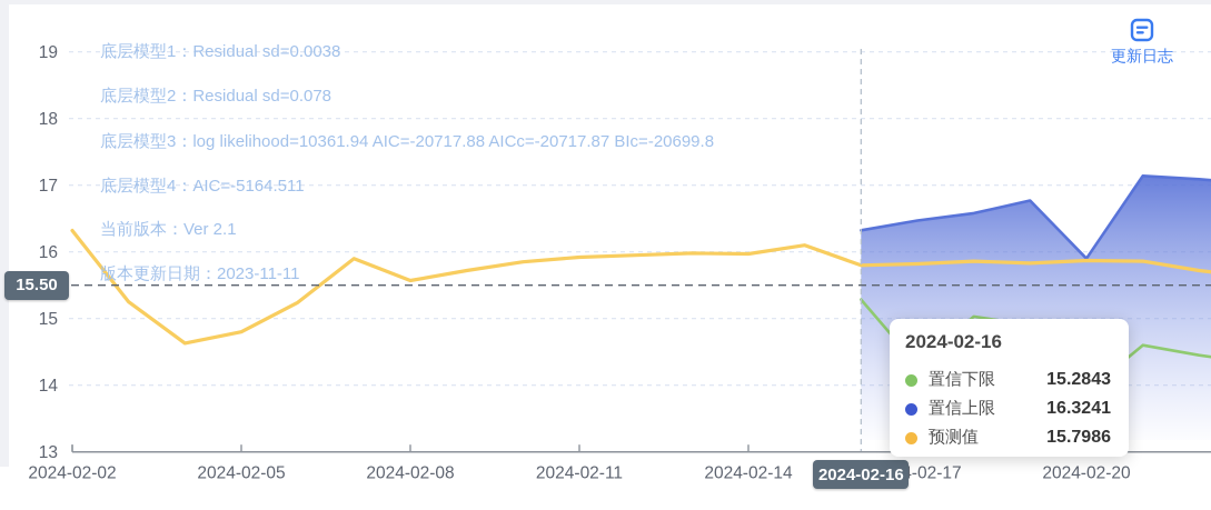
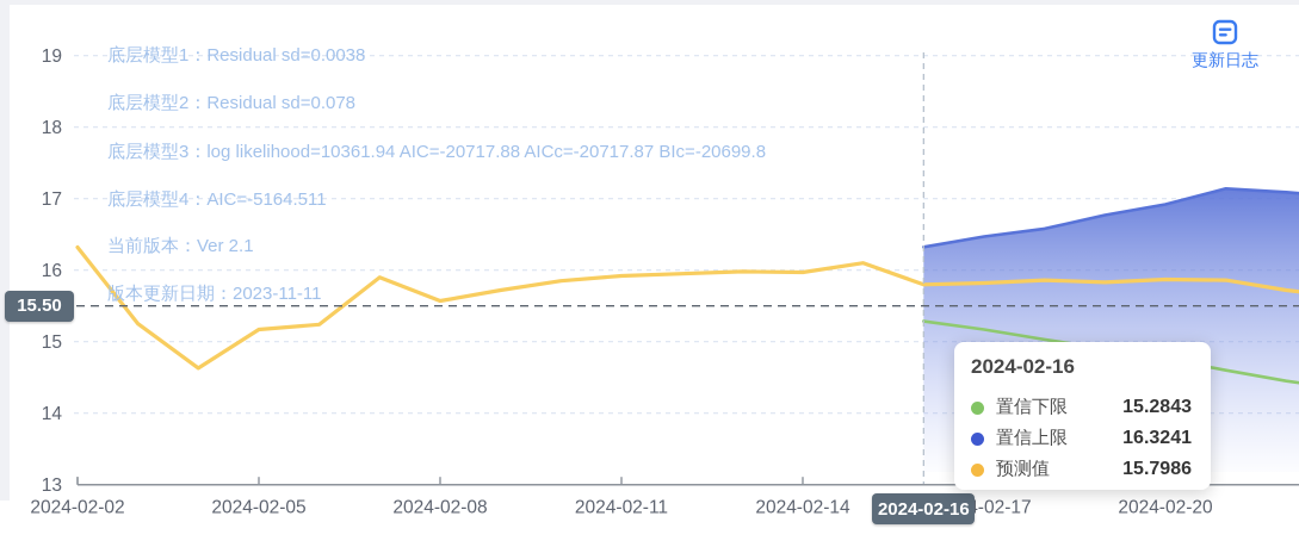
预测值/2024-02-05: 14.8 -> 15.2
置信下限/2024-02-17: 14.3 -> 15.2
置信上限/2024-02-20: 15.9 -> 16.9
置信下限/2024-02-20: 13.9 -> 14.8
